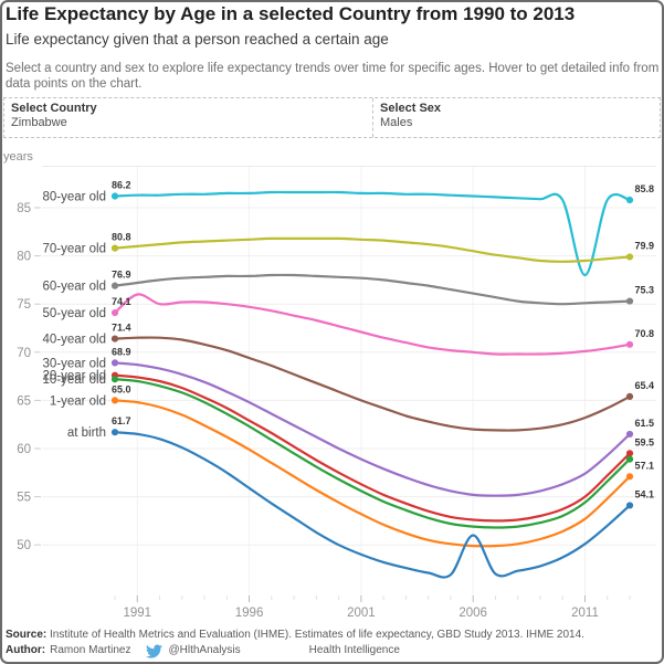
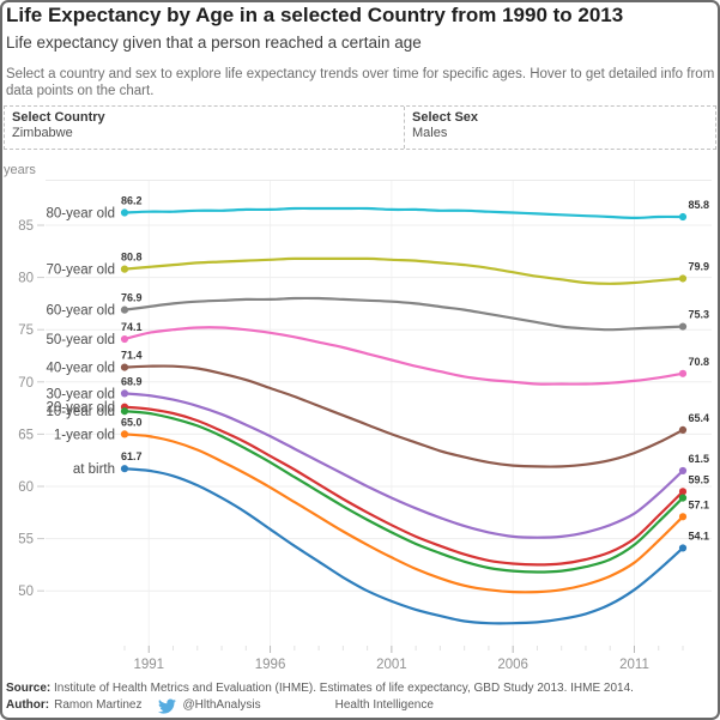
50-year old/1991: 76 -> 75
at birth/2006: 51 -> 47
80-year old/2011: 78 -> 86
